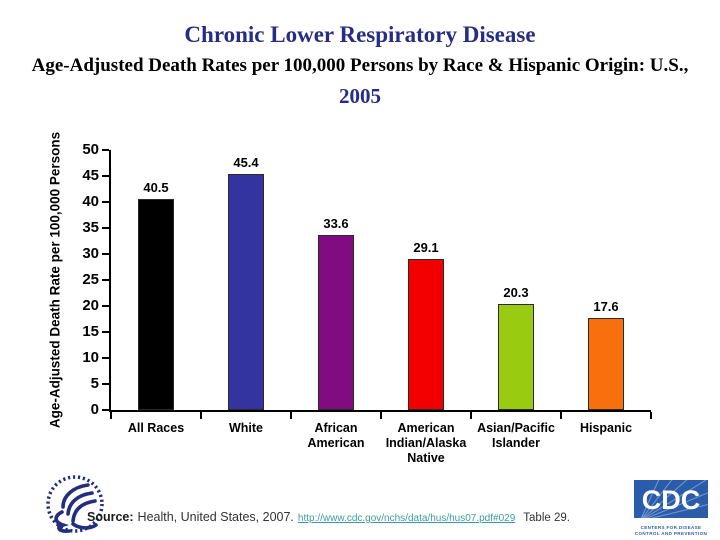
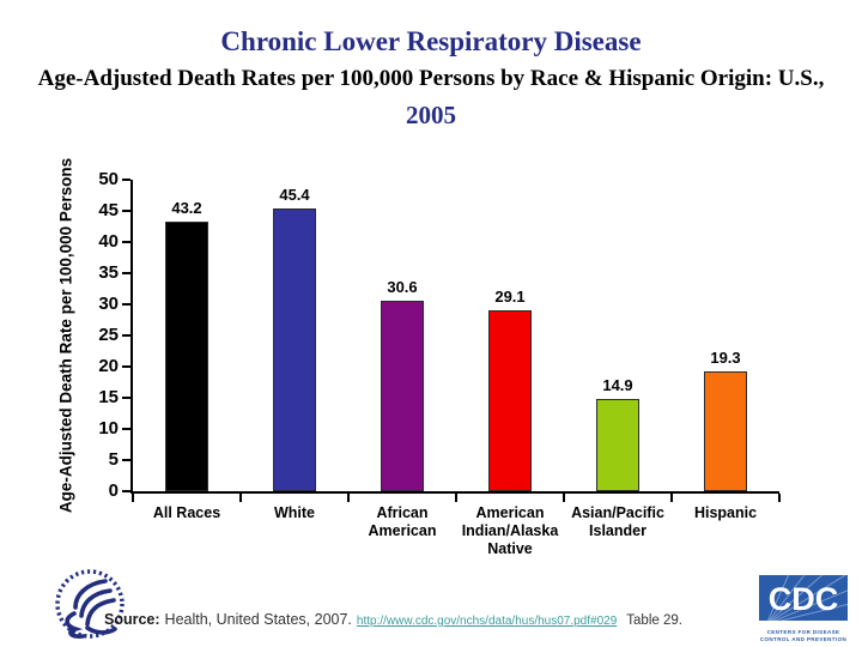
All Races: 40.5 -> 43.2
African American: 33.6 -> 30.6
Asian/Pacific Islander: 20.3 -> 14.9
Hispanic: 17.6 -> 19.3
